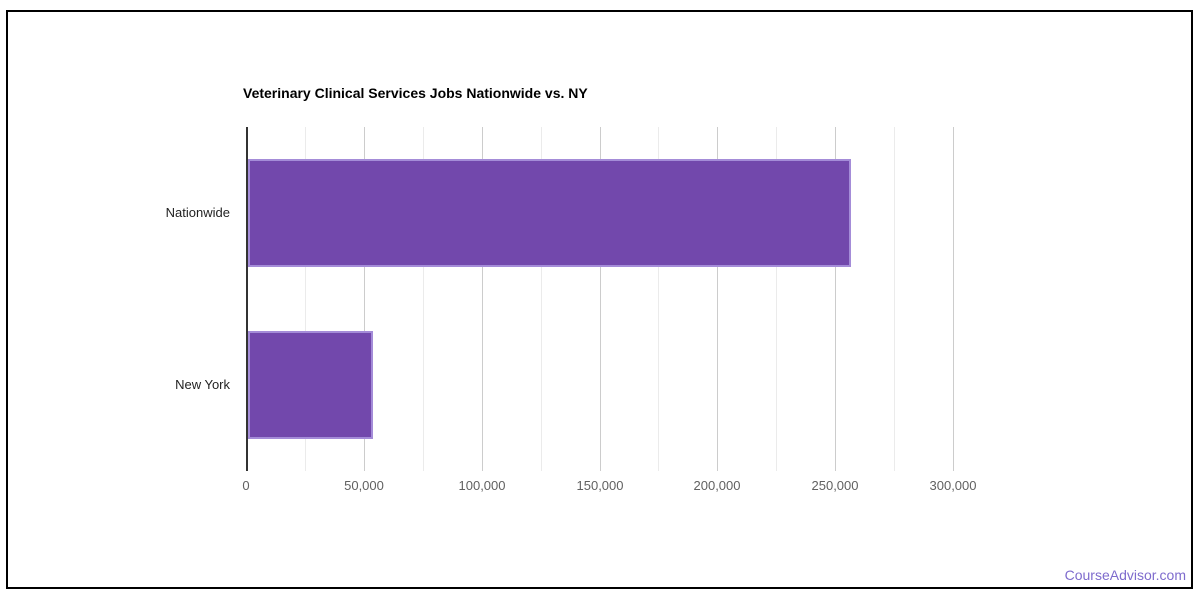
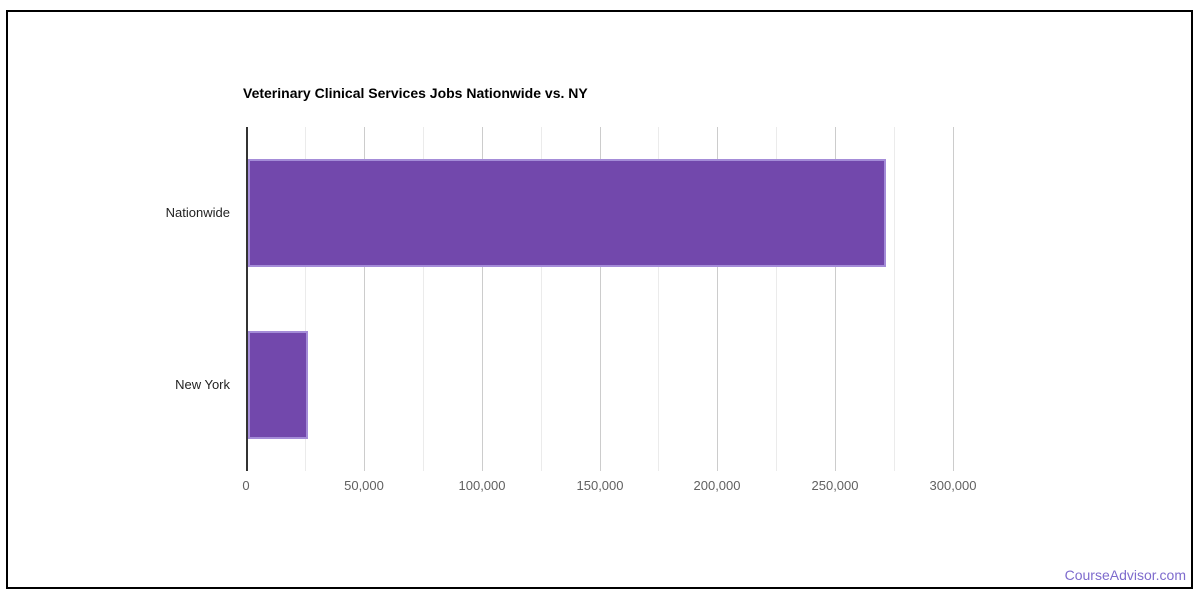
Nationwide: 256000 -> 271000
New York: 53000 -> 26000
